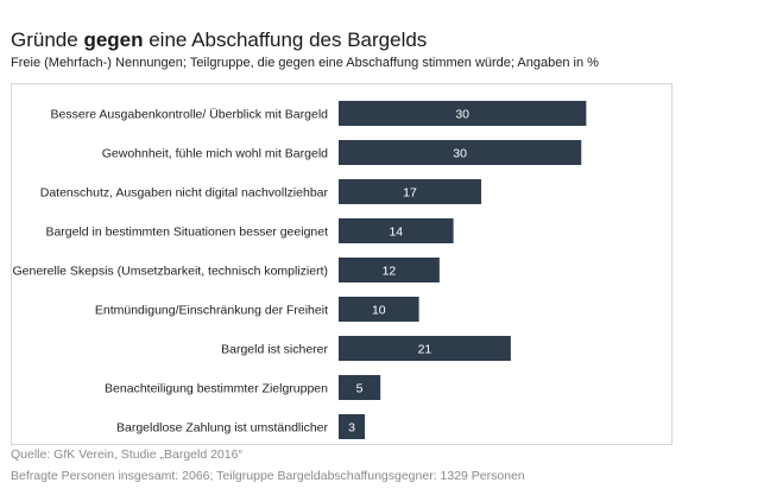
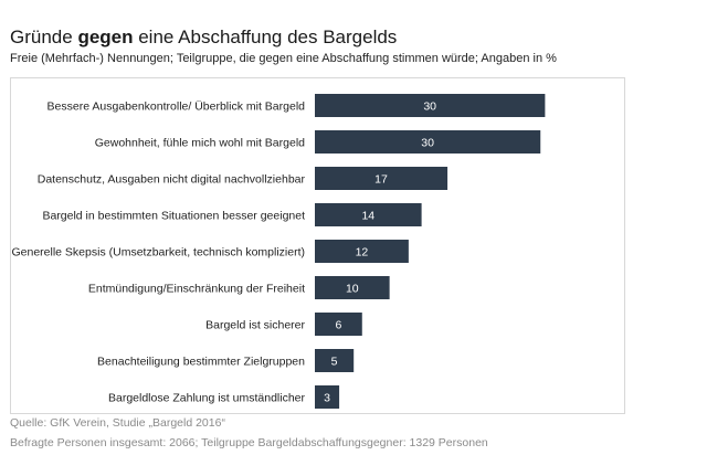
Bargeld ist sicherer: 21 -> 6
